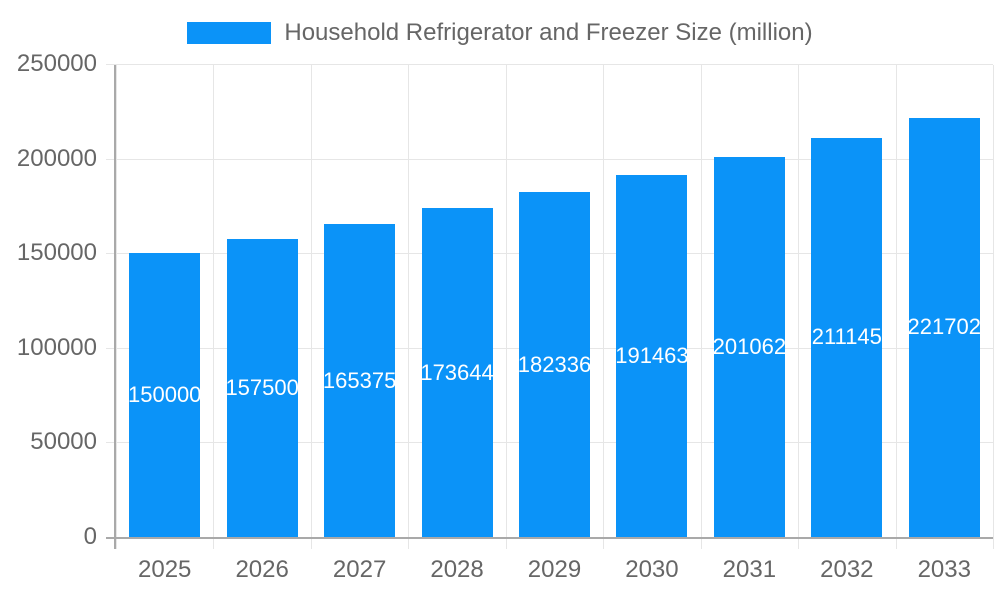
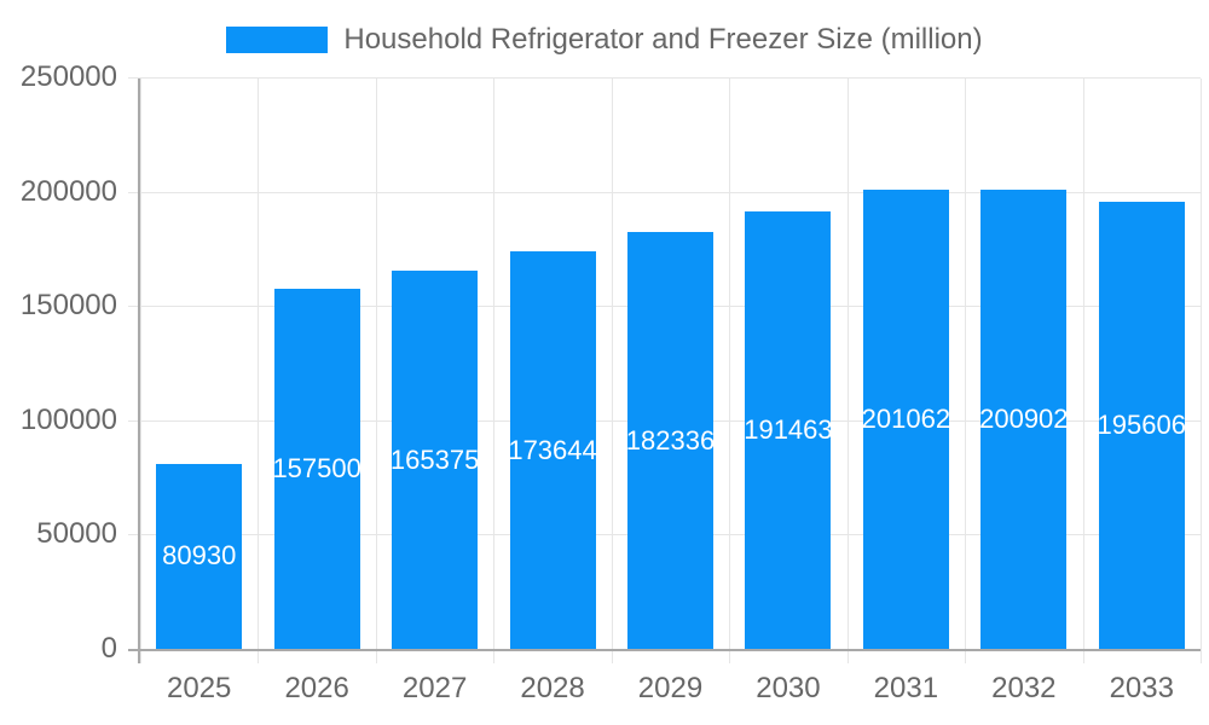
2025: 150000 -> 80930
2032: 211145 -> 200902
2033: 221702 -> 195606
